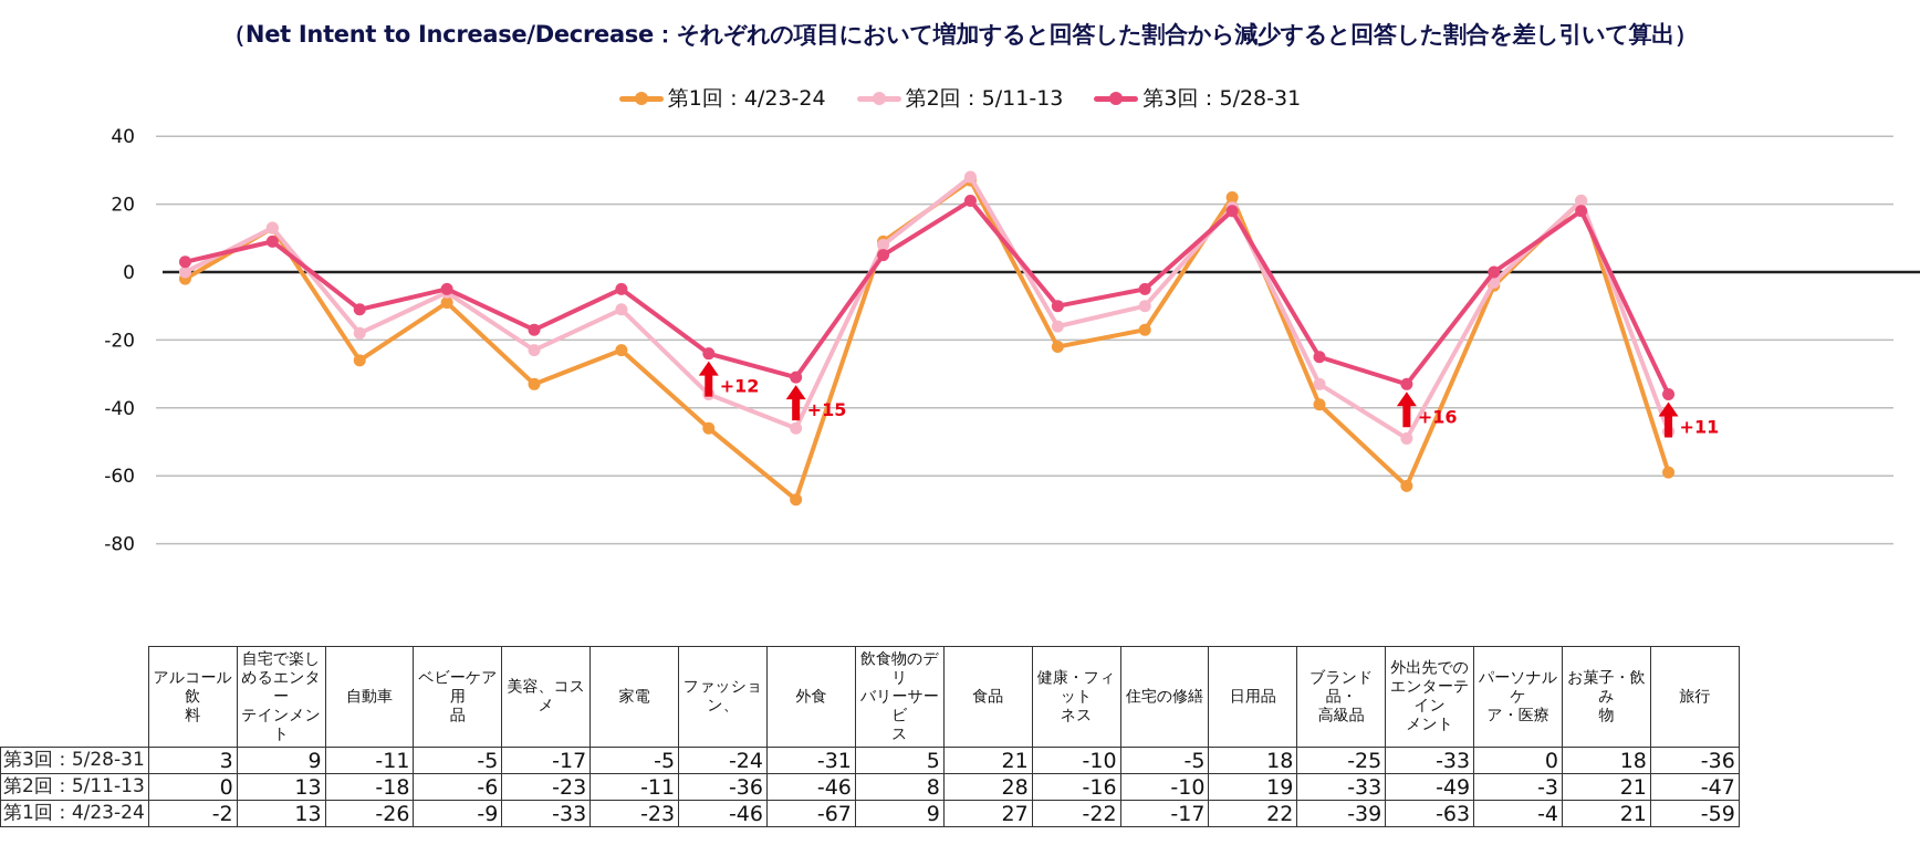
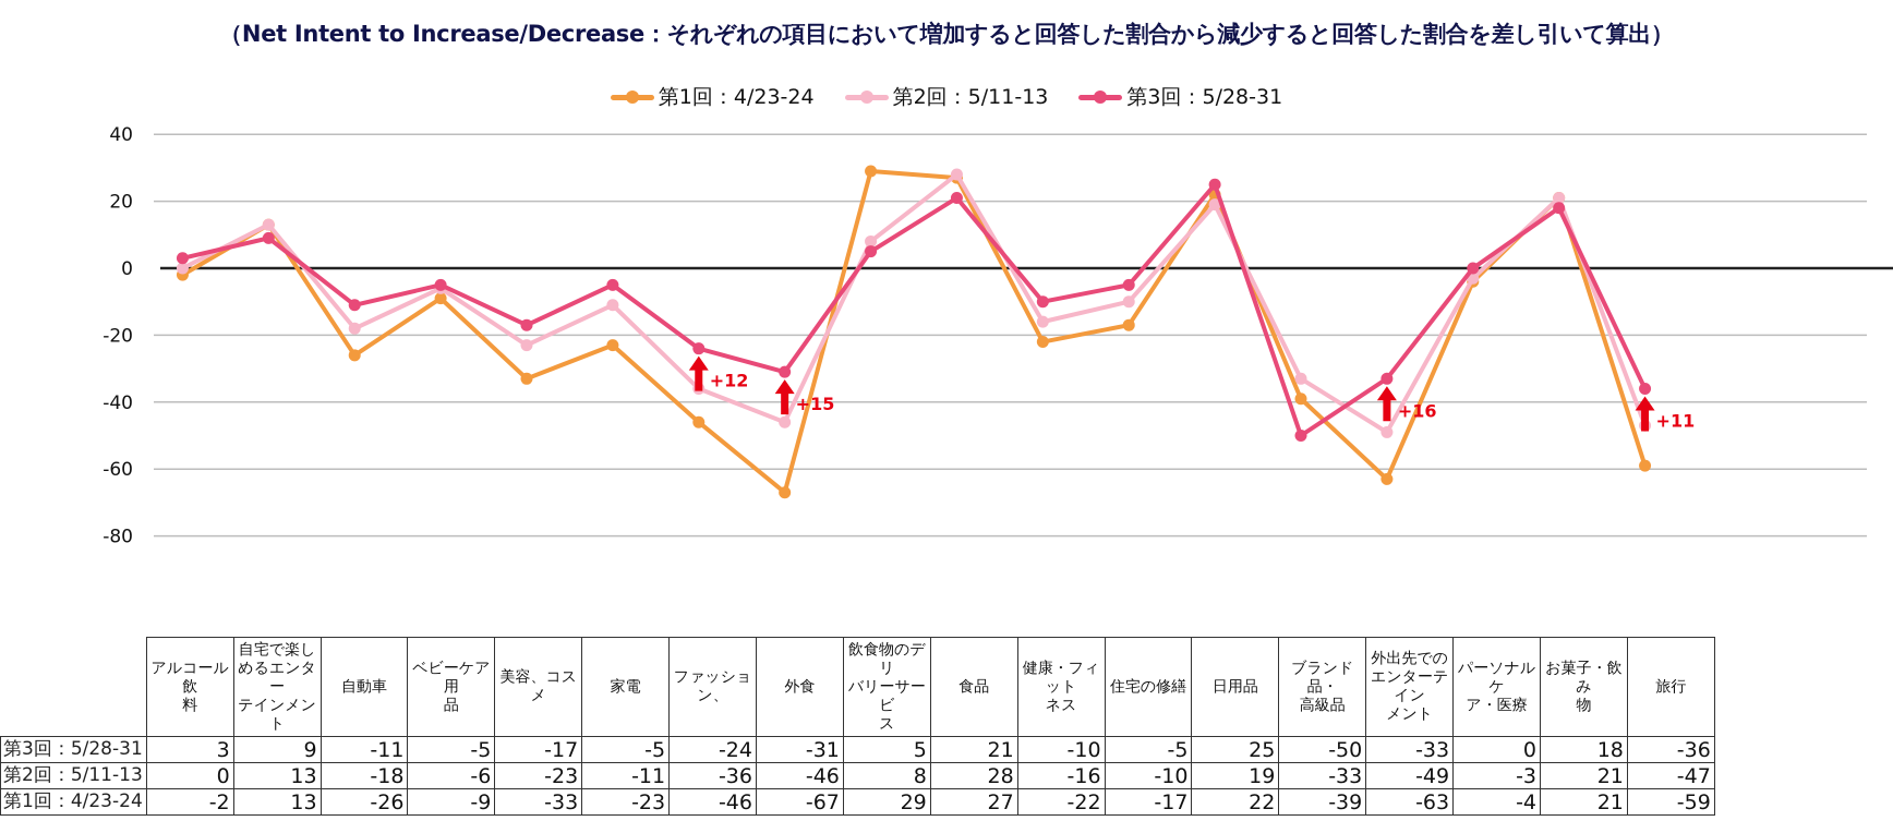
第1回：4/23-24/飲食物のデリバリーサービス: 9 -> 29
第3回：5/28-31/日用品: 18 -> 25
第3回：5/28-31/ブランド品・高級品: -25 -> -50
